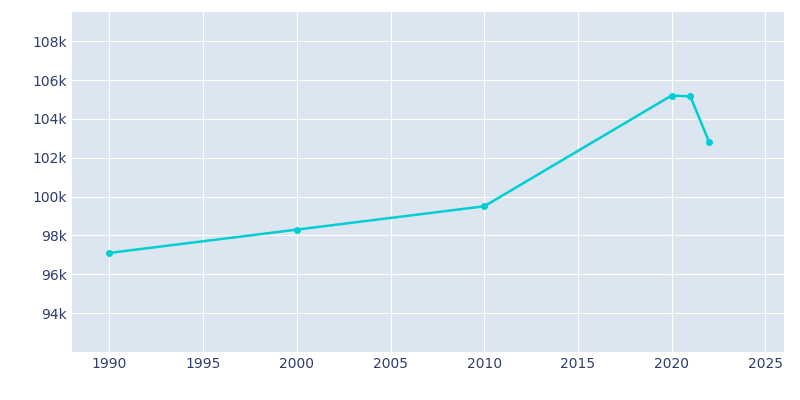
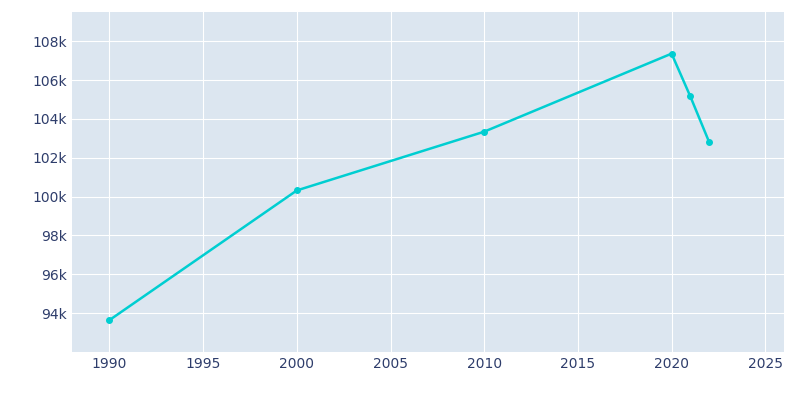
1990: 97.1k -> 93.6k
2000: 98.3k -> 100.3k
2010: 99.5k -> 103.3k
2020: 105.2k -> 107.4k
